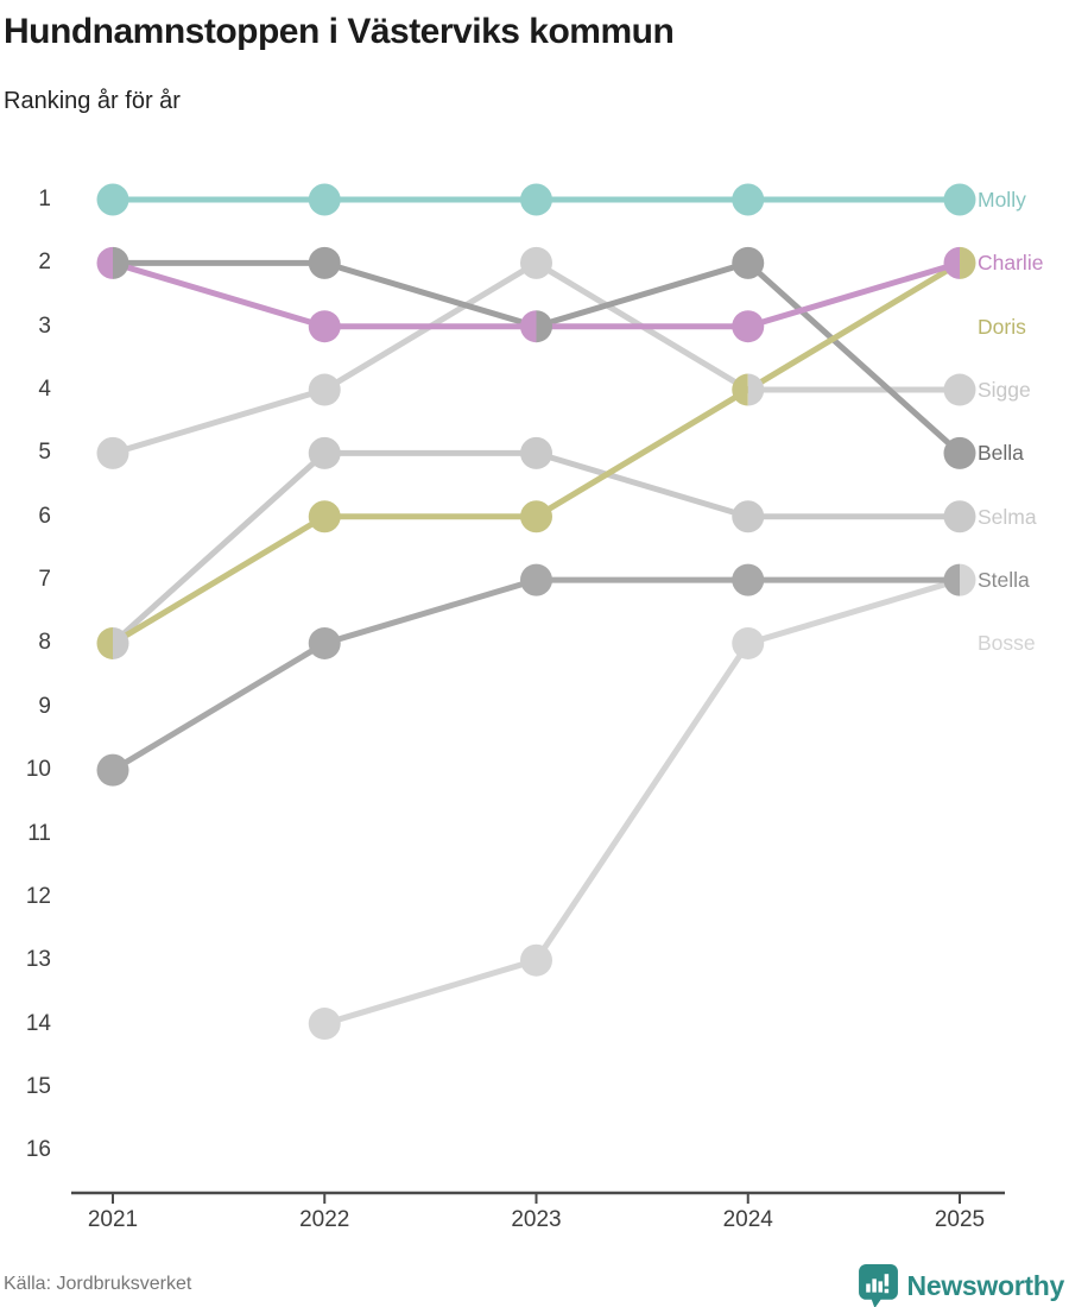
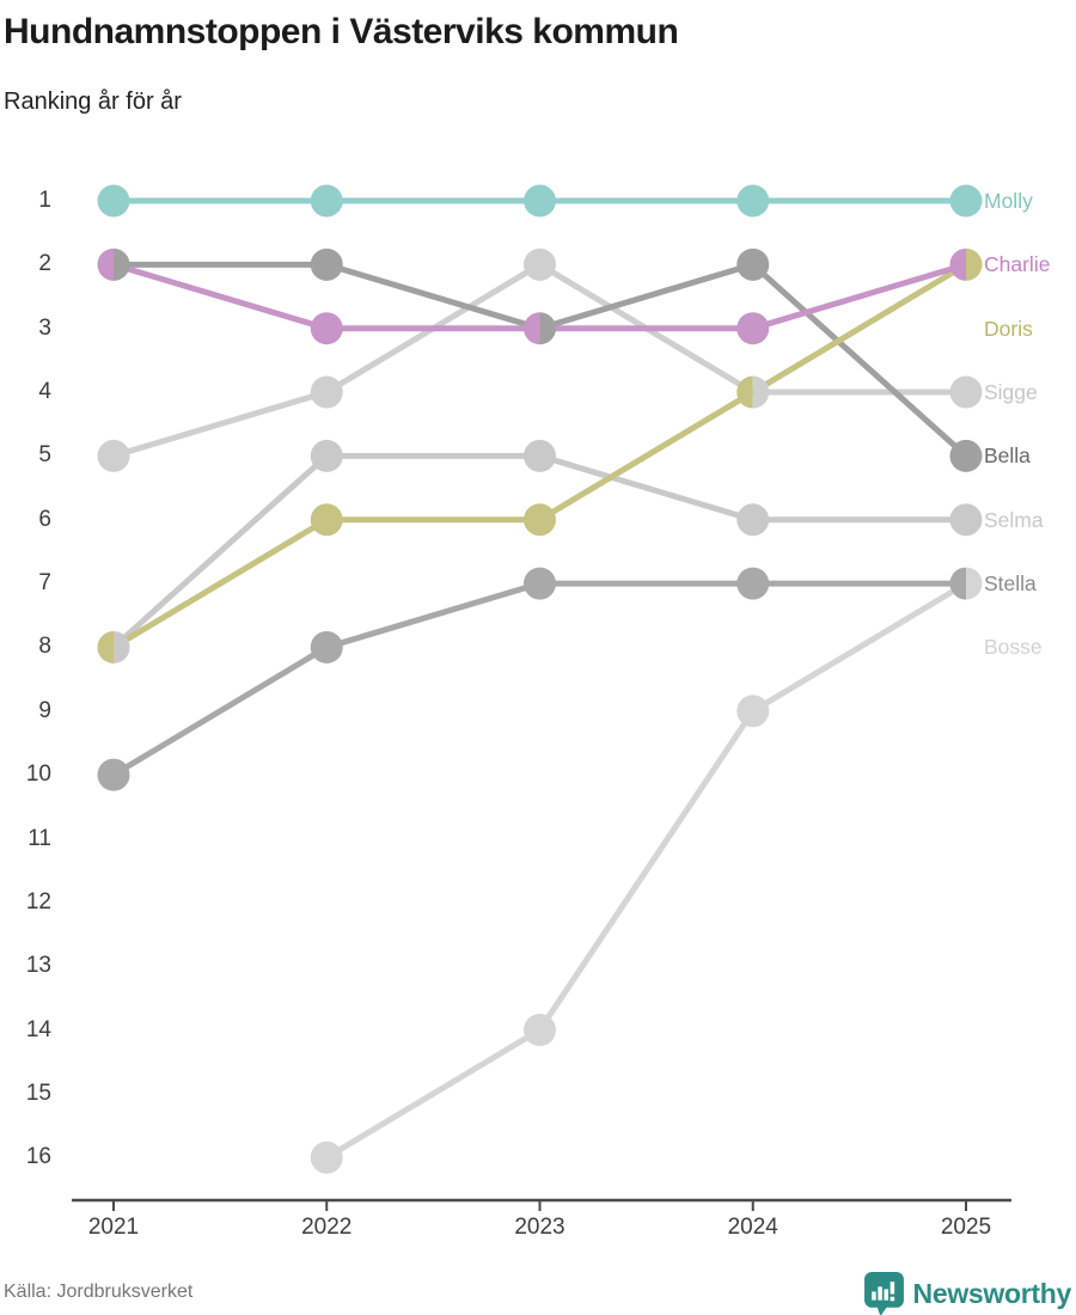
Bosse/2022: 14 -> 16
Bosse/2023: 13 -> 14
Bosse/2024: 8 -> 9
